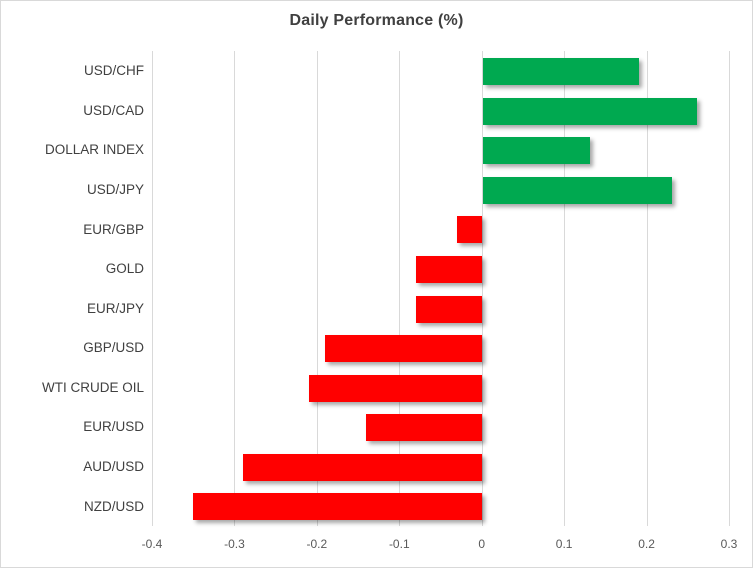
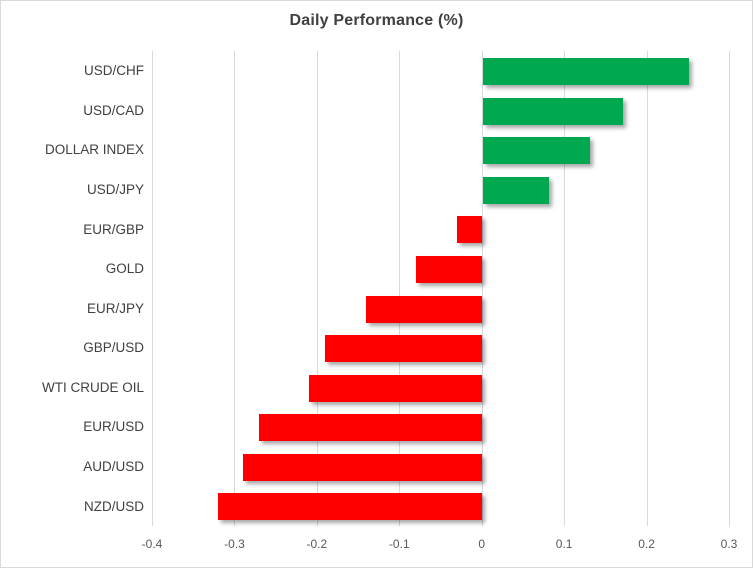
USD/CHF: 0.19 -> 0.25
USD/CAD: 0.26 -> 0.17
USD/JPY: 0.23 -> 0.08
EUR/JPY: -0.08 -> -0.14
EUR/USD: -0.14 -> -0.27
NZD/USD: -0.35 -> -0.32
